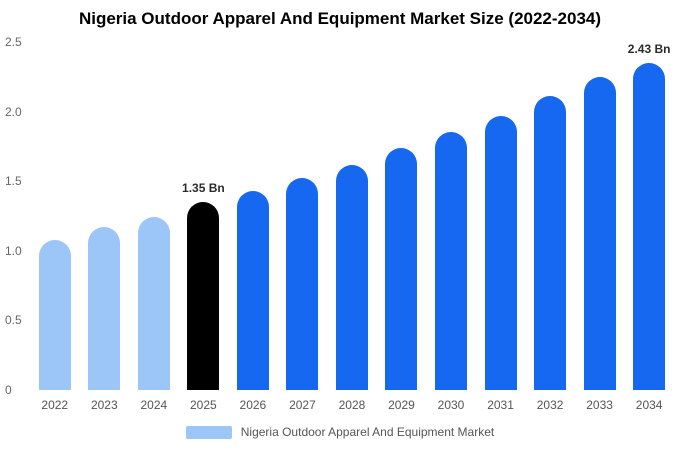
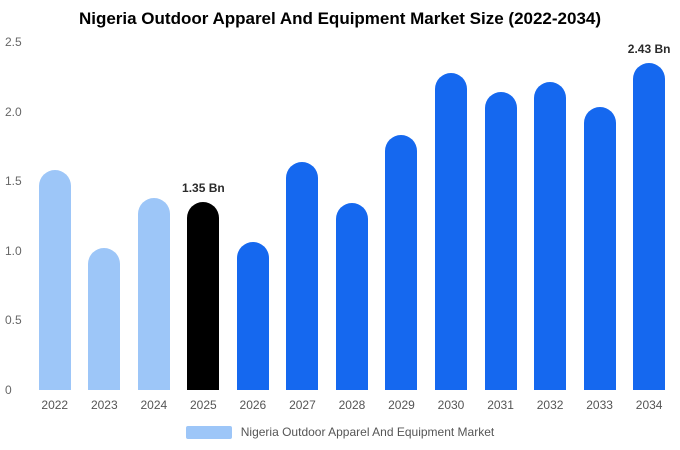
2022: 1.08 -> 1.58
2023: 1.17 -> 1.02
2024: 1.24 -> 1.38
2026: 1.43 -> 1.06
2027: 1.52 -> 1.64
2028: 1.62 -> 1.34
2029: 1.74 -> 1.83
2030: 1.85 -> 2.28
2031: 1.97 -> 2.14
2032: 2.11 -> 2.21
2033: 2.25 -> 2.03
